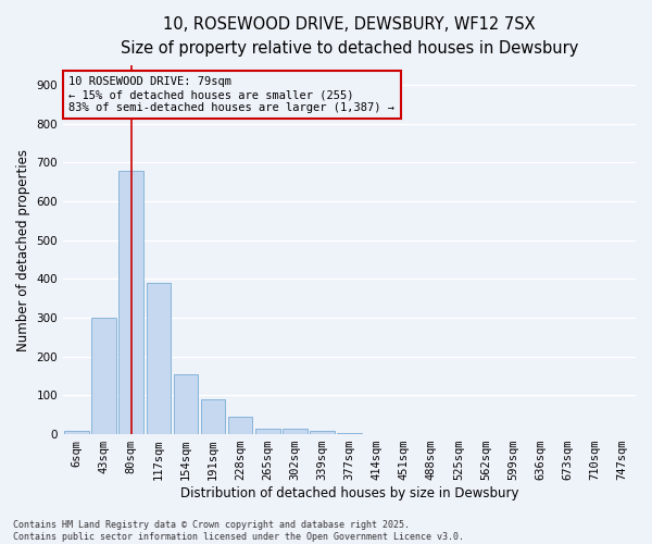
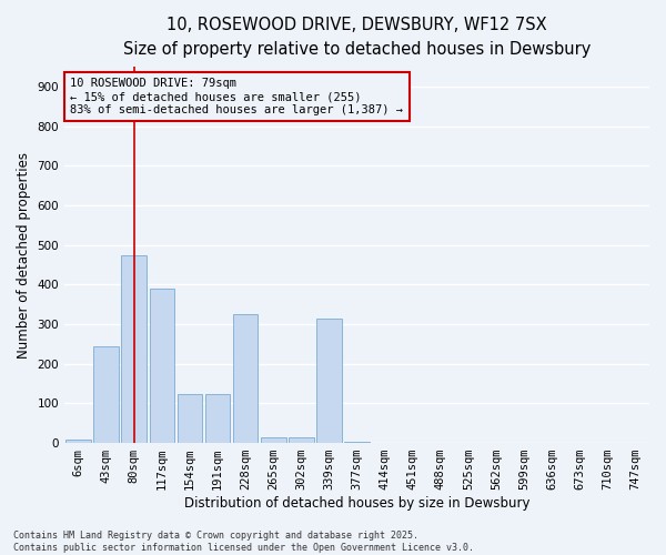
43sqm: 300 -> 245
80sqm: 680 -> 475
154sqm: 155 -> 125
191sqm: 90 -> 125
228sqm: 45 -> 325
339sqm: 8 -> 315
